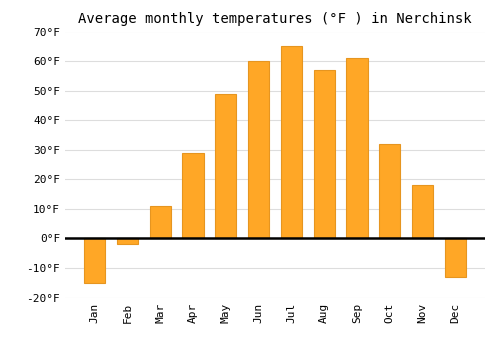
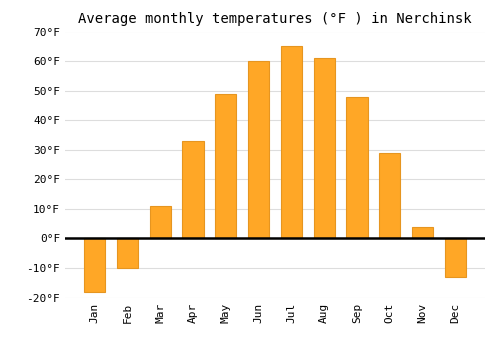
Jan: -15°F -> -18°F
Feb: -2°F -> -10°F
Apr: 29°F -> 33°F
Aug: 57°F -> 61°F
Sep: 61°F -> 48°F
Oct: 32°F -> 29°F
Nov: 18°F -> 4°F
